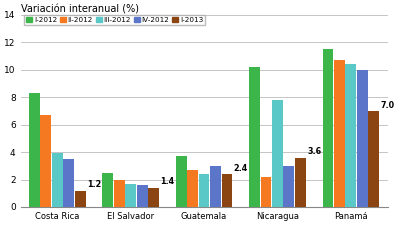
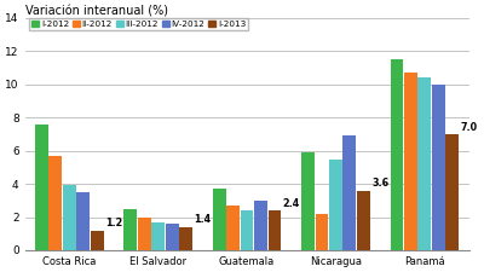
I-2012/Costa Rica: 8.3 -> 7.6
II-2012/Costa Rica: 6.7 -> 5.7
I-2012/Nicaragua: 10.2 -> 5.9
III-2012/Nicaragua: 7.8 -> 5.5
IV-2012/Nicaragua: 3.0 -> 6.9
